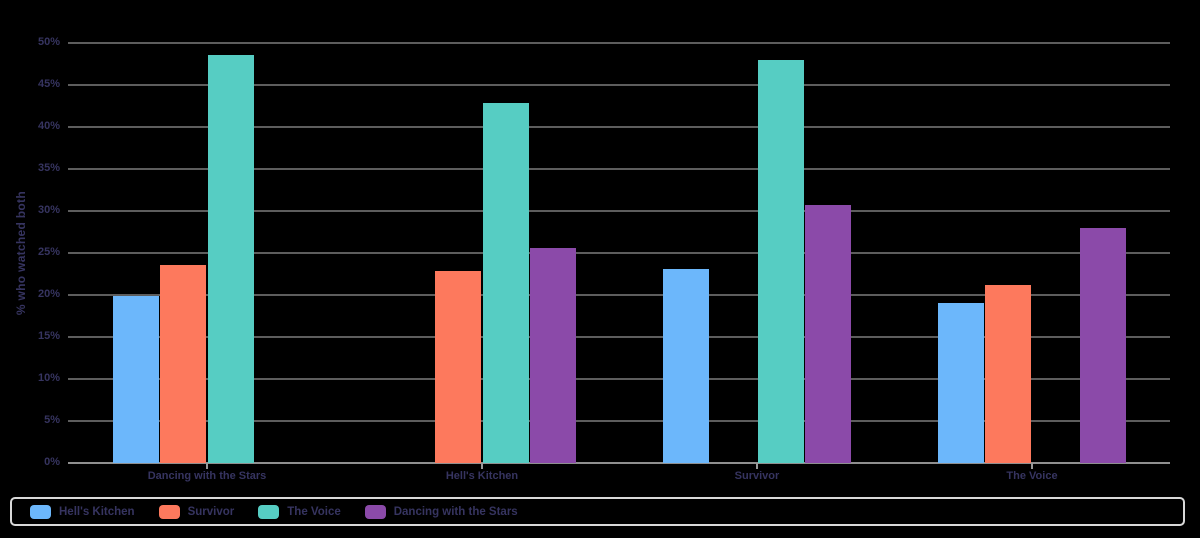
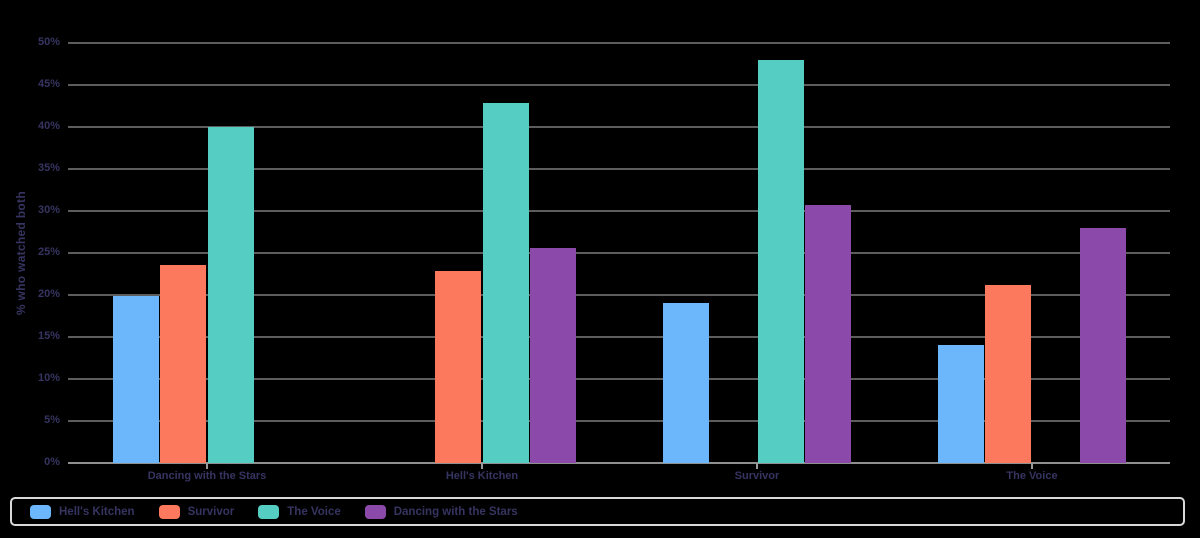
The Voice/Dancing with the Stars: 49% -> 40%
Hell's Kitchen/Survivor: 23% -> 19%
Hell's Kitchen/The Voice: 19% -> 14%
